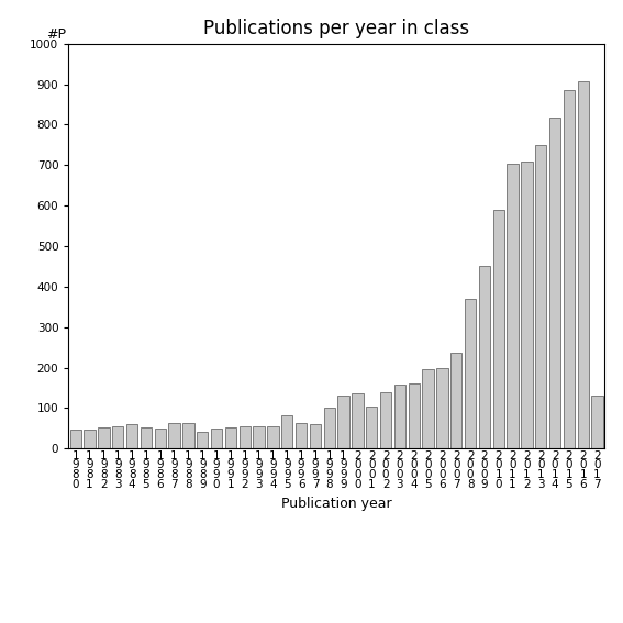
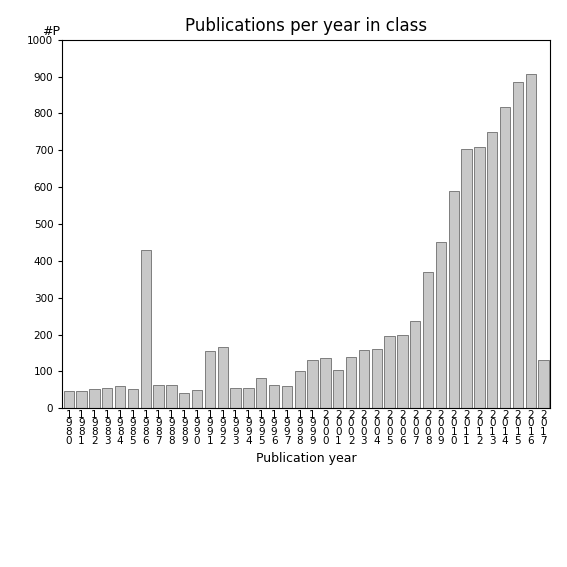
1 9 8 6: 50 -> 430
1 9 9 1: 52 -> 155
1 9 9 2: 55 -> 165
